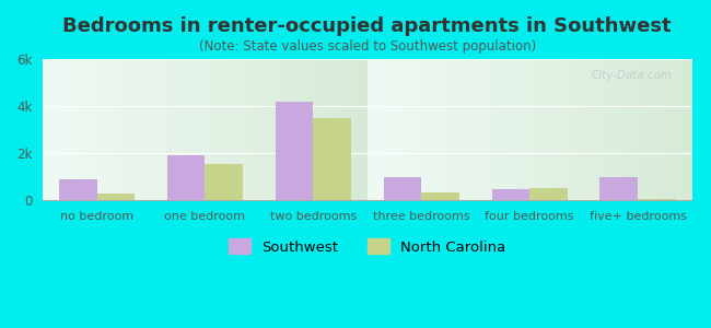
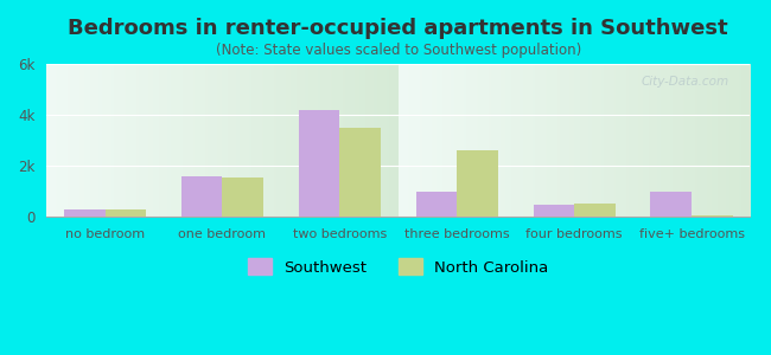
Southwest/no bedroom: 0.9k -> 0.3k
Southwest/one bedroom: 1.9k -> 1.6k
North Carolina/three bedrooms: 0.35k -> 2.60k
